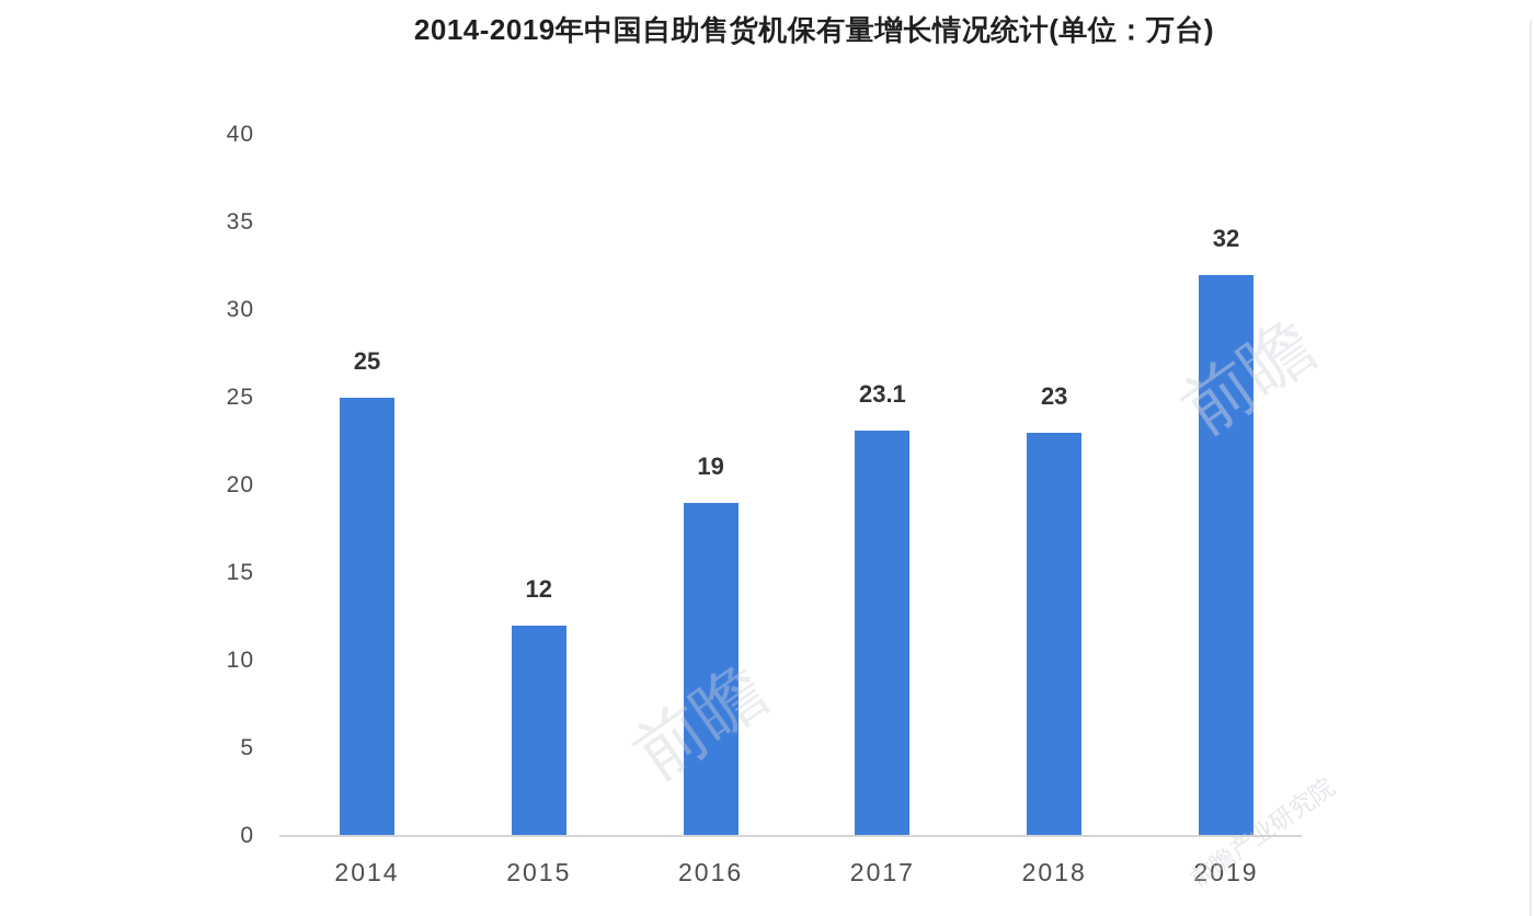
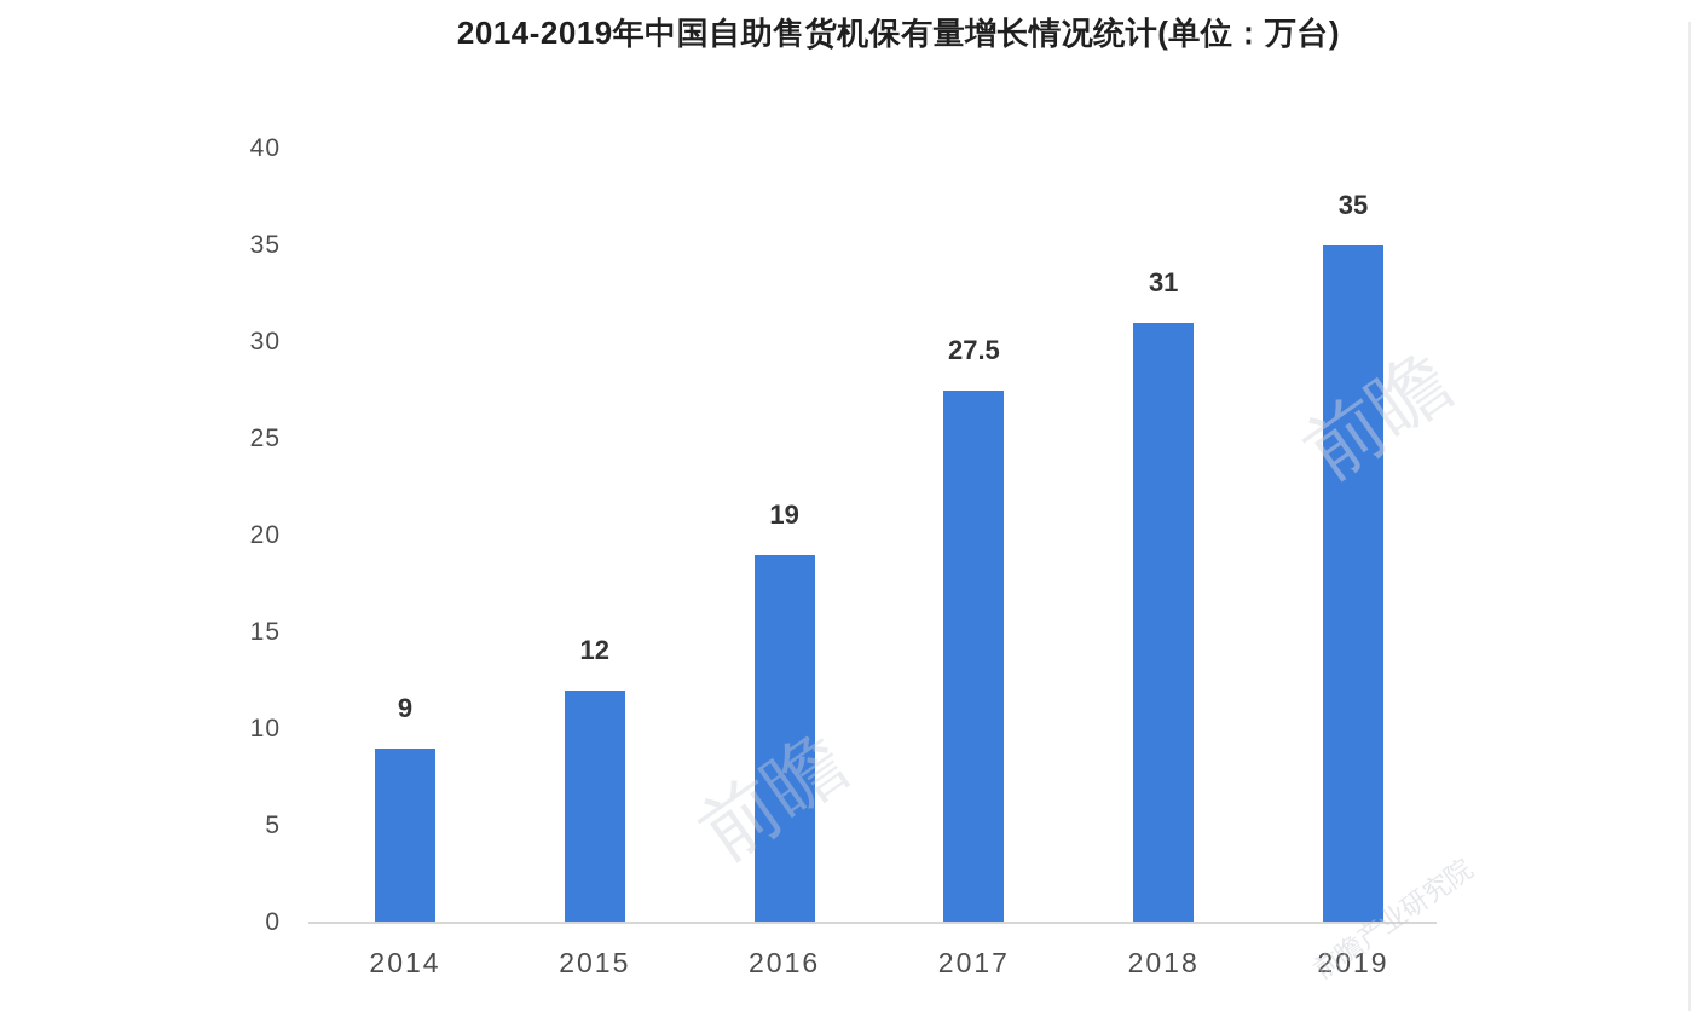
2014: 25 -> 9
2017: 23.1 -> 27.5
2018: 23 -> 31
2019: 32 -> 35
